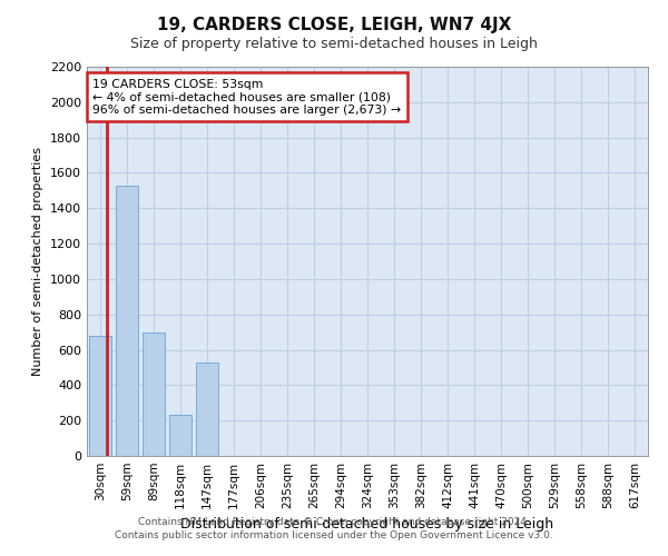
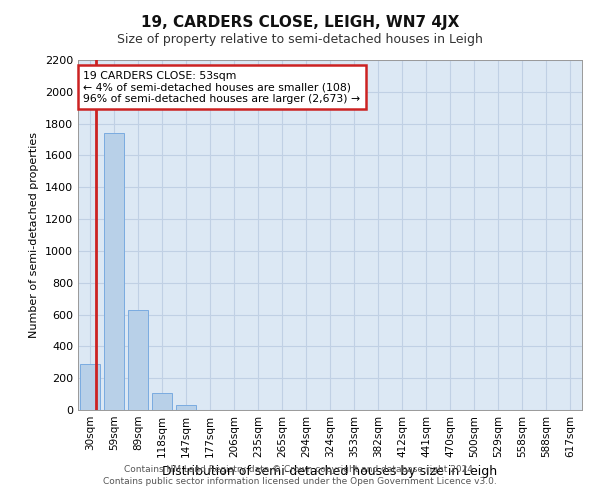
30sqm: 680 -> 290
59sqm: 1530 -> 1740
89sqm: 700 -> 630
118sqm: 230 -> 100
147sqm: 530 -> 30
